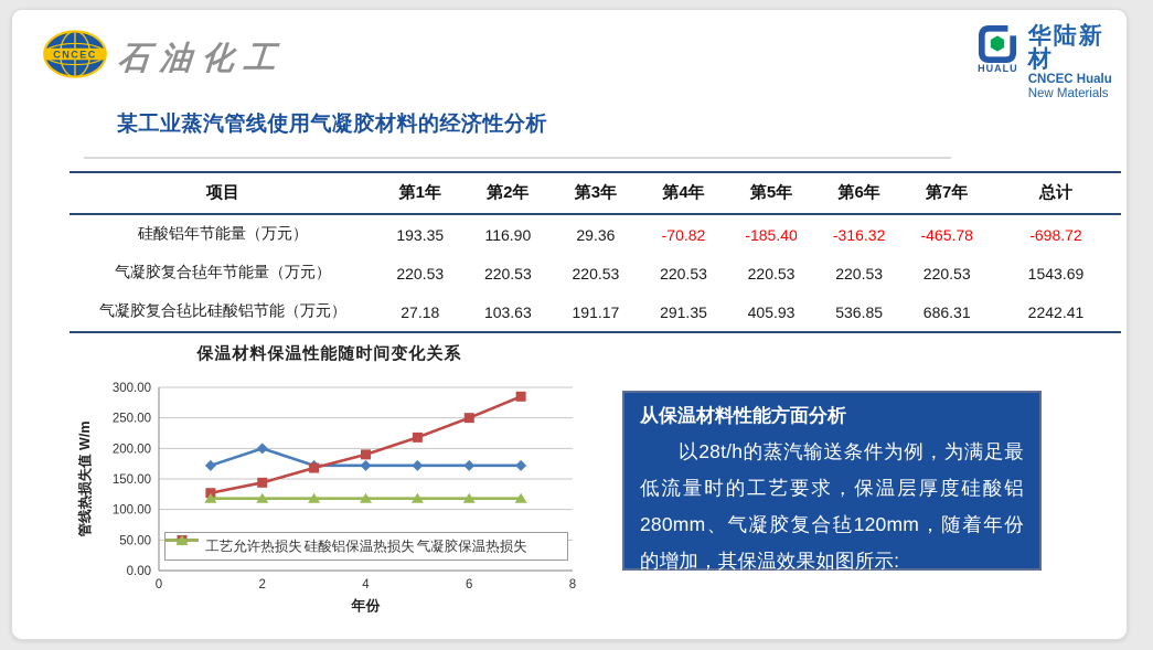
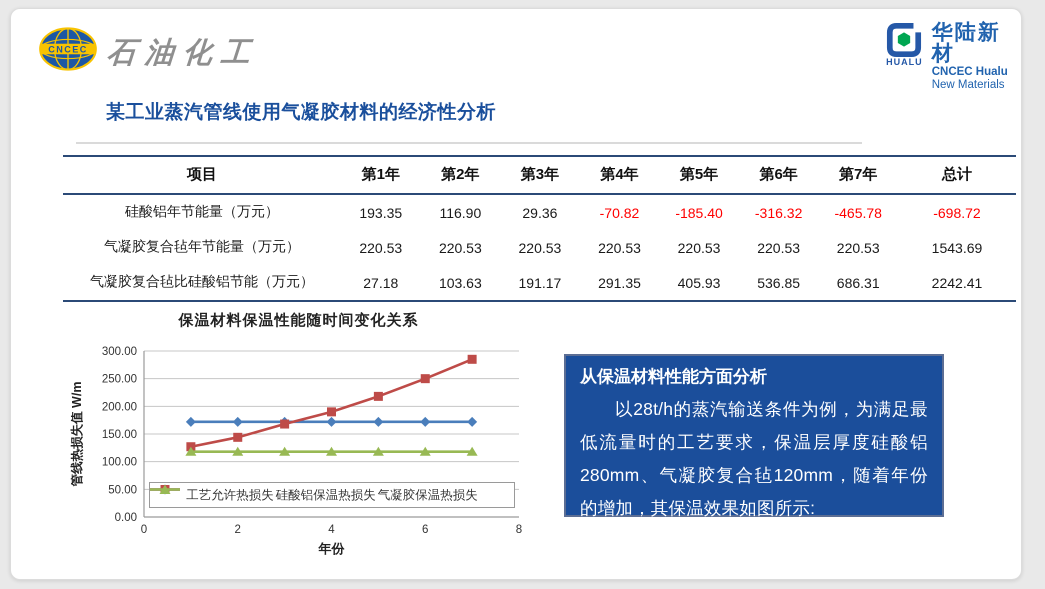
工艺允许热损失/2: 200 -> 170
